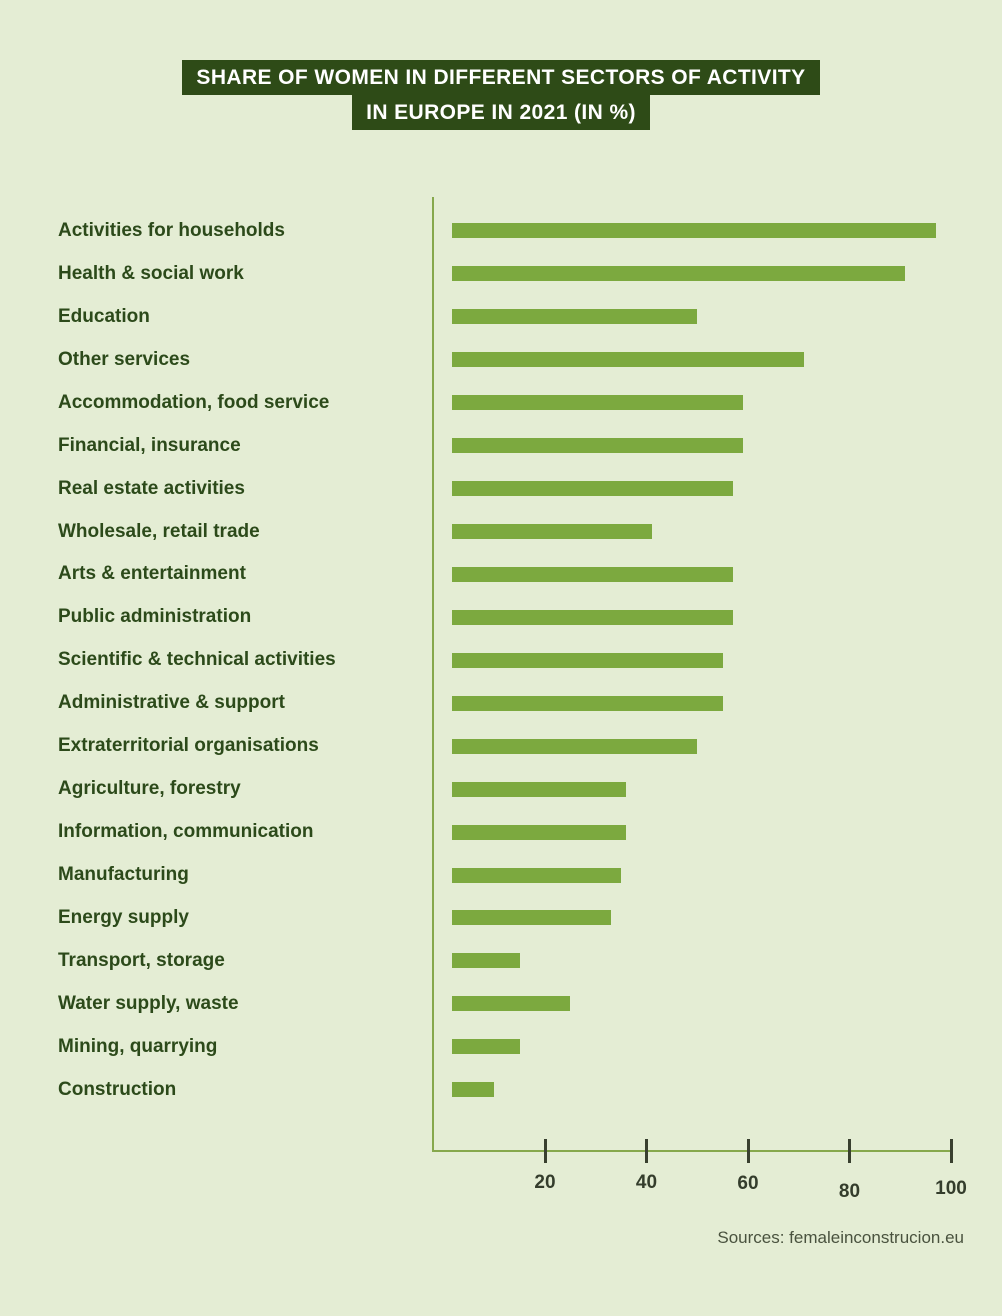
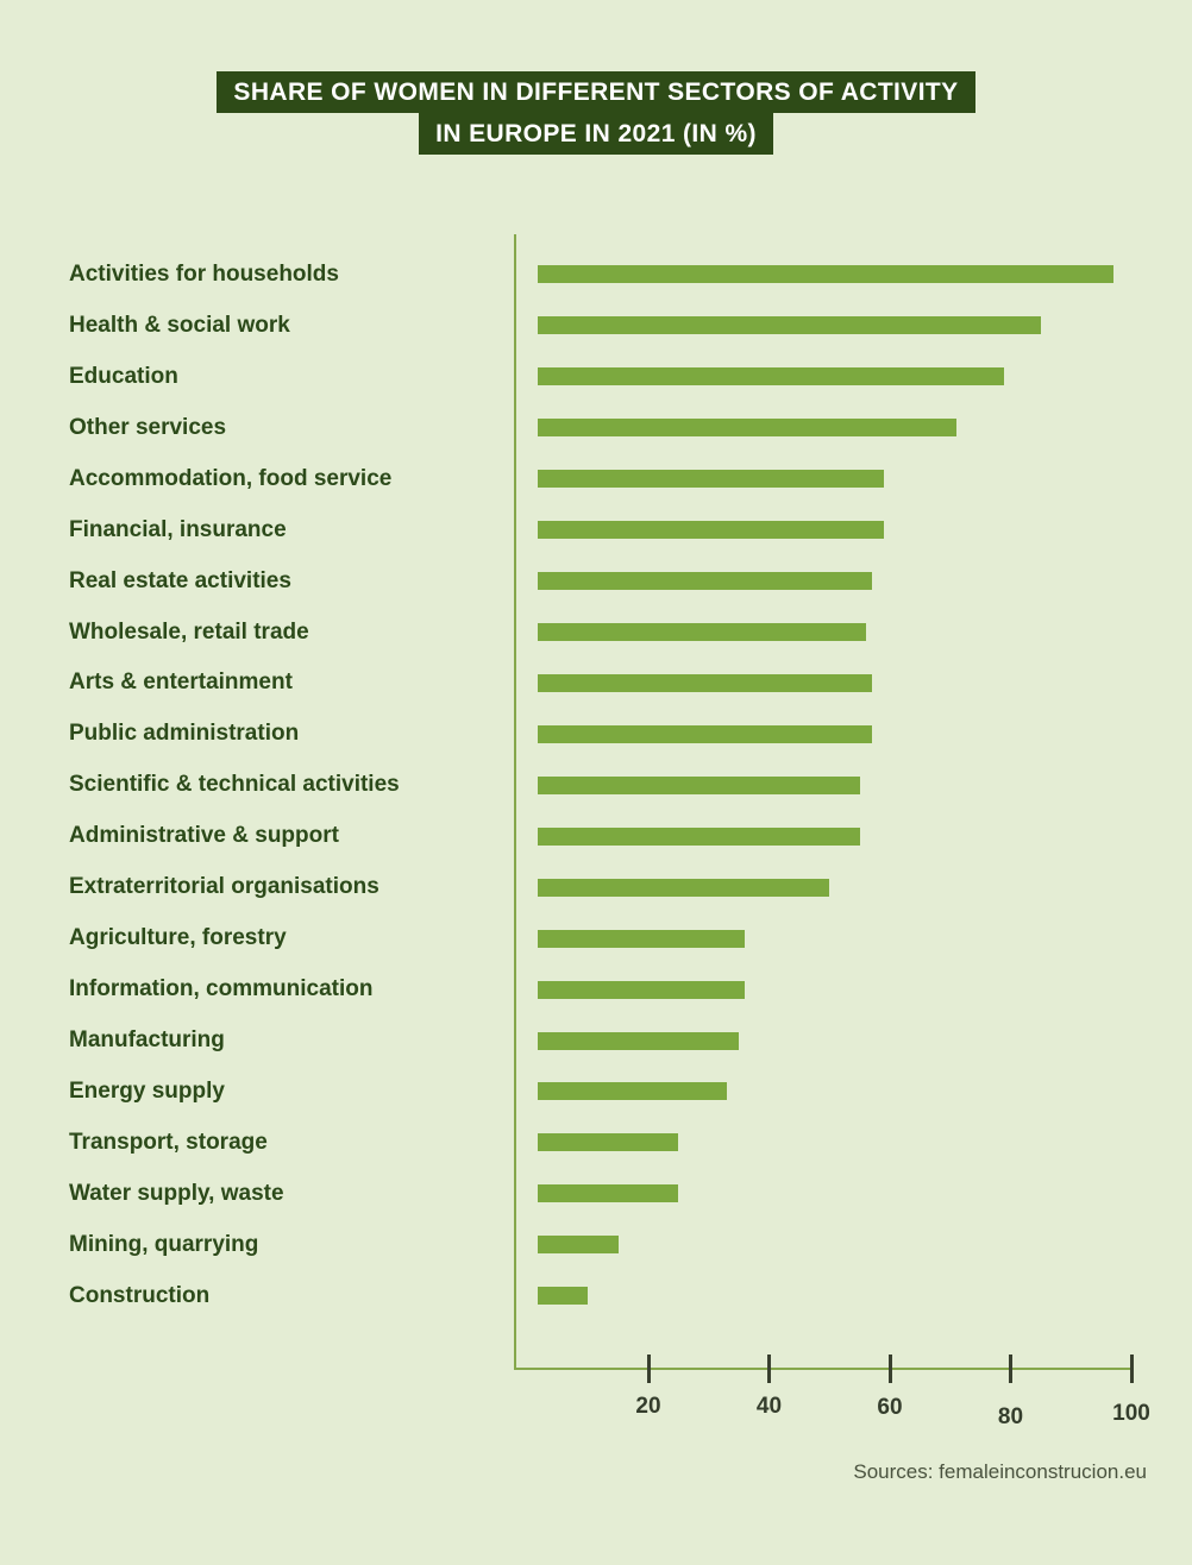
Health & social work: 91 -> 85
Education: 50 -> 79
Wholesale, retail trade: 41 -> 56
Transport, storage: 15 -> 25
